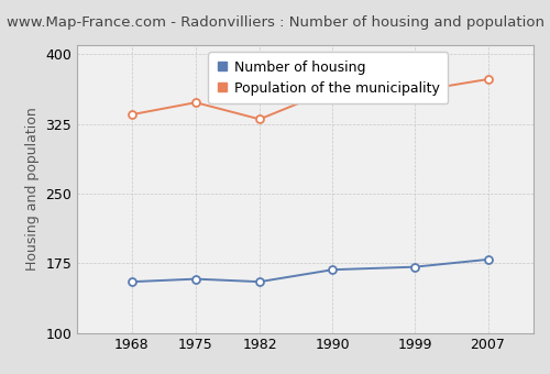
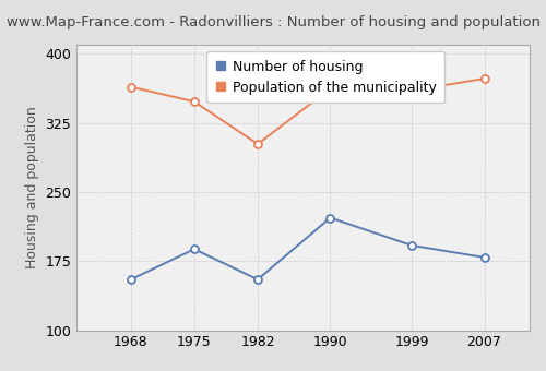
Population of the municipality/1968: 335 -> 364
Number of housing/1975: 158 -> 188
Population of the municipality/1982: 330 -> 302
Number of housing/1990: 168 -> 222
Number of housing/1999: 171 -> 192
